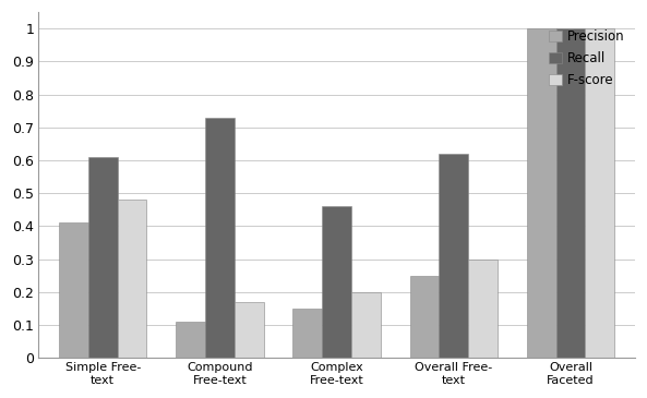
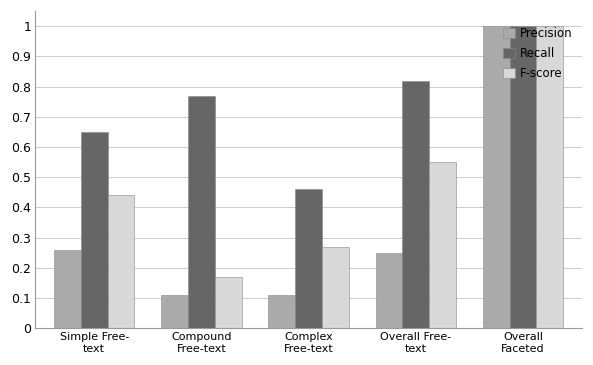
Precision/Simple Free- text: 0.41 -> 0.26
Recall/Simple Free- text: 0.61 -> 0.65
F-score/Simple Free- text: 0.48 -> 0.44
Recall/Compound Free-text: 0.73 -> 0.77
Precision/Complex Free-text: 0.15 -> 0.11
F-score/Complex Free-text: 0.20 -> 0.27
Recall/Overall Free- text: 0.62 -> 0.82
F-score/Overall Free- text: 0.30 -> 0.55
